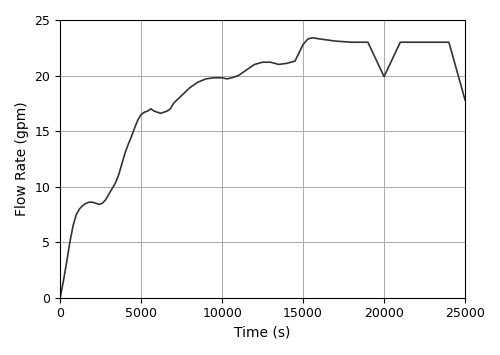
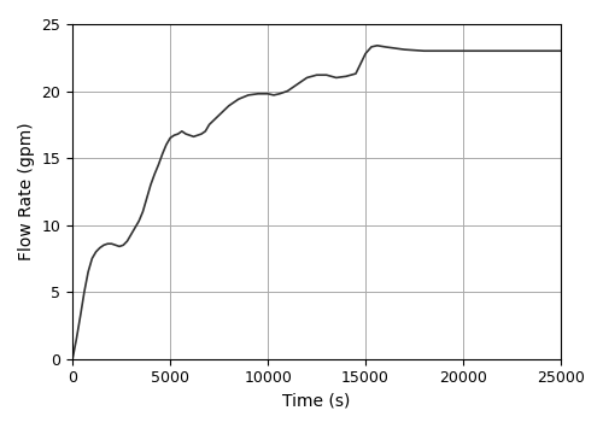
20000: 19.9 -> 23.0
25000: 17.8 -> 23.0
